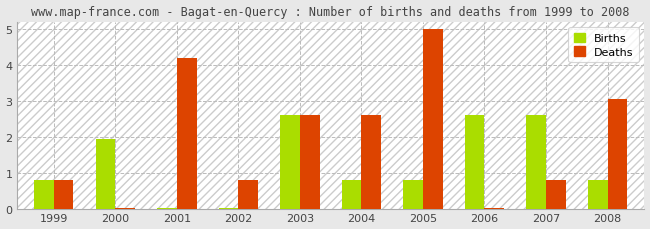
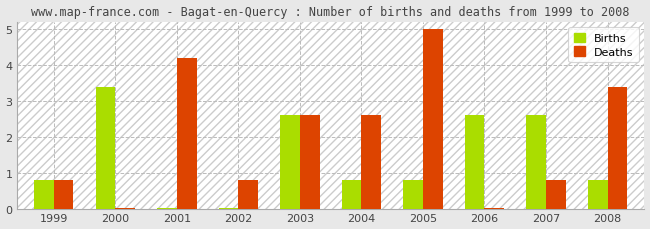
Births/2000: 1.95 -> 3.40
Deaths/2008: 3.05 -> 3.40
